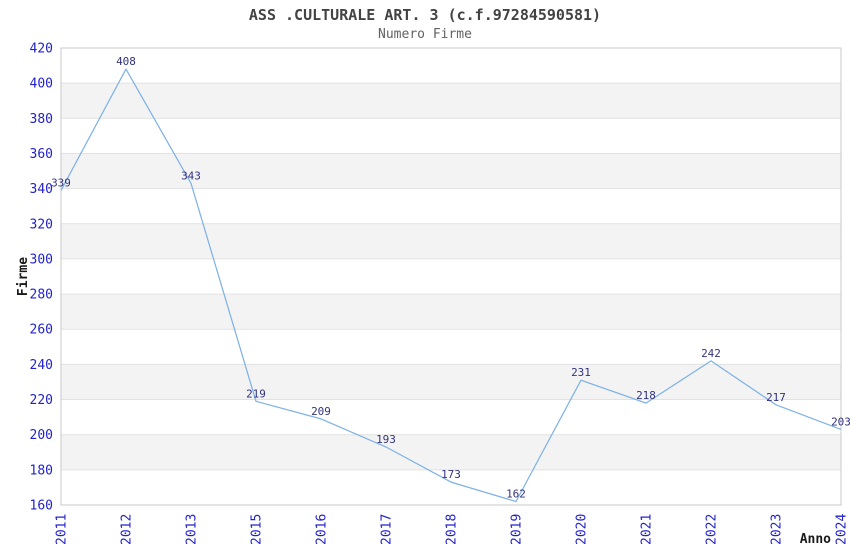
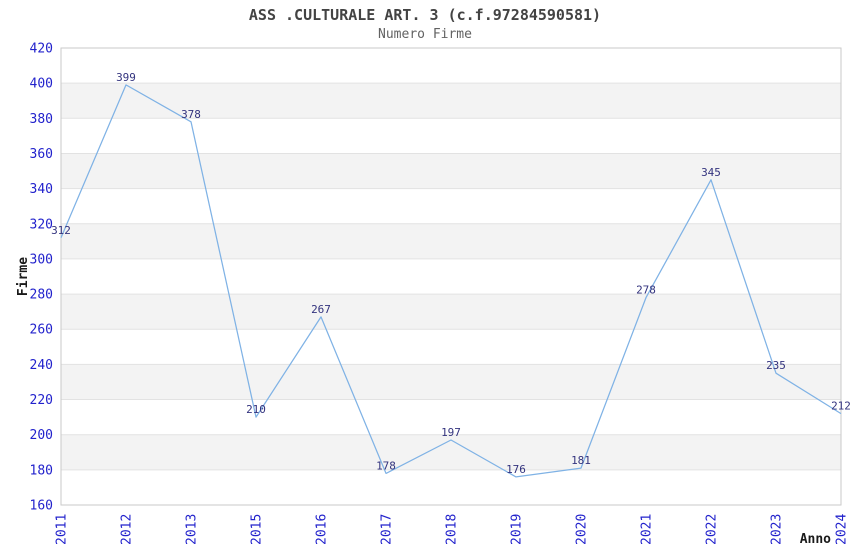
2011: 339 -> 312
2012: 408 -> 399
2013: 343 -> 378
2015: 219 -> 210
2016: 209 -> 267
2017: 193 -> 178
2018: 173 -> 197
2019: 162 -> 176
2020: 231 -> 181
2021: 218 -> 278
2022: 242 -> 345
2023: 217 -> 235
2024: 203 -> 212
